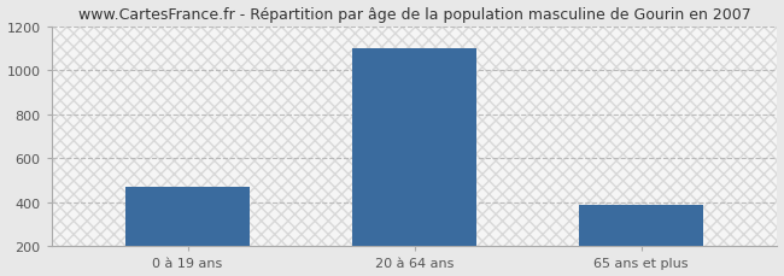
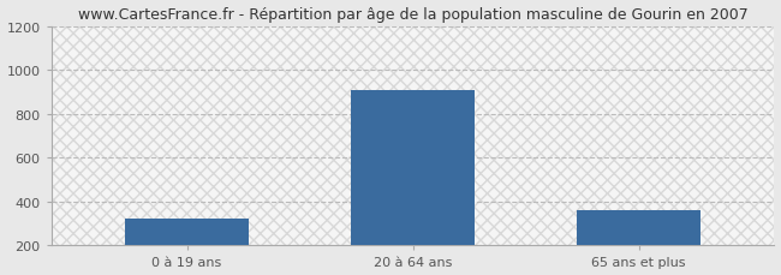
0 à 19 ans: 470 -> 320
20 à 64 ans: 1100 -> 910
65 ans et plus: 390 -> 360
